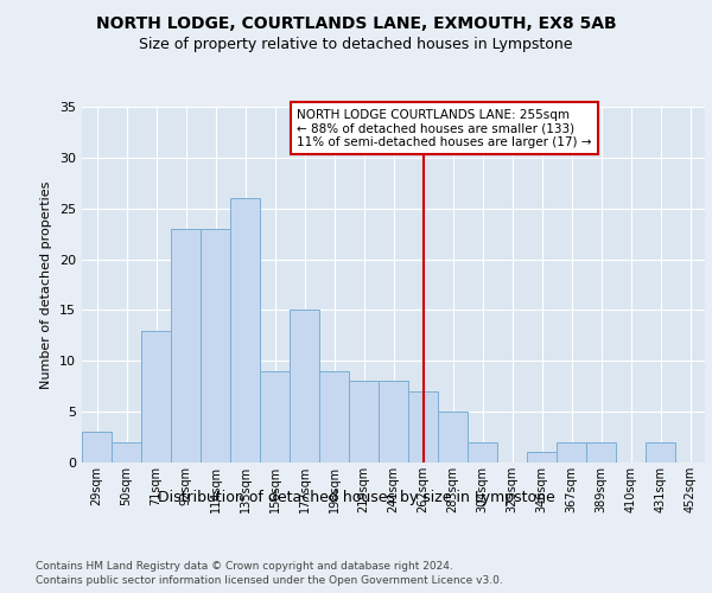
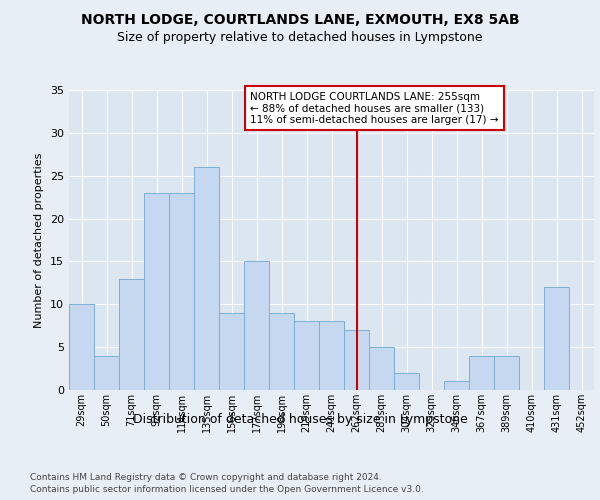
29sqm: 3 -> 10
50sqm: 2 -> 4
367sqm: 2 -> 4
389sqm: 2 -> 4
431sqm: 2 -> 12
